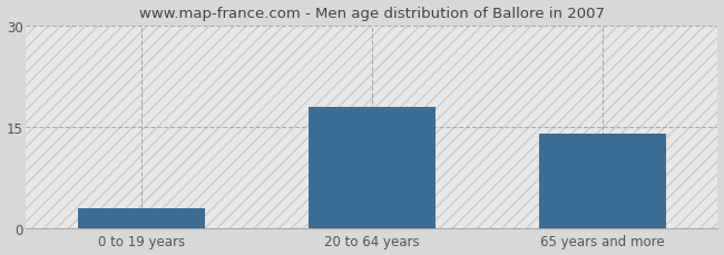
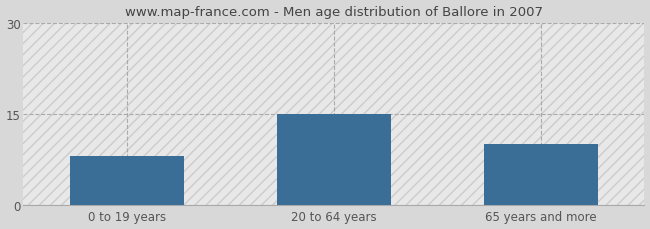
0 to 19 years: 3 -> 8
20 to 64 years: 18 -> 15
65 years and more: 14 -> 10
